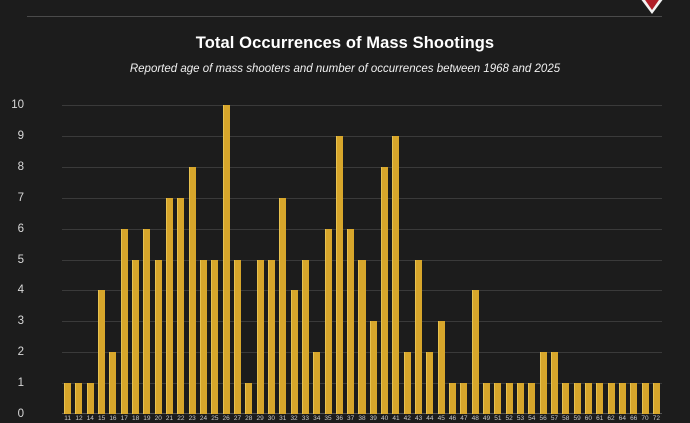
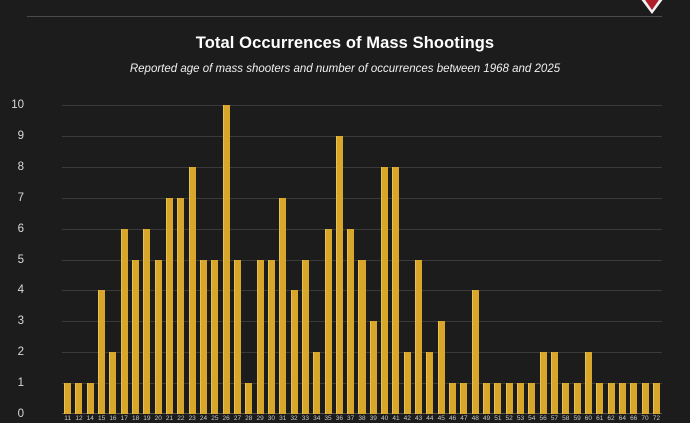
41: 9 -> 8
60: 1 -> 2
